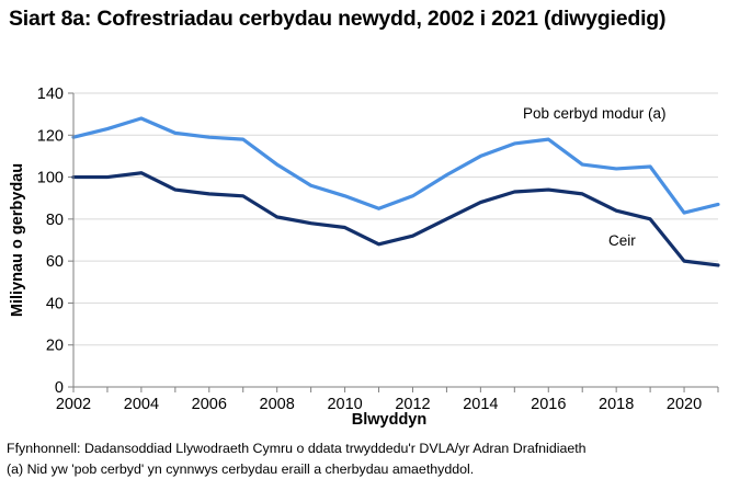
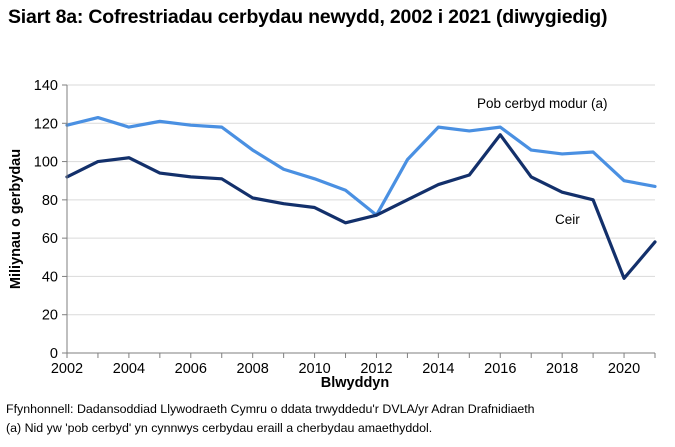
Ceir/2002: 100 -> 92
Pob cerbyd modur (a)/2004: 128 -> 118
Pob cerbyd modur (a)/2012: 91 -> 72
Pob cerbyd modur (a)/2014: 110 -> 118
Ceir/2016: 94 -> 114
Pob cerbyd modur (a)/2020: 83 -> 90
Ceir/2020: 60 -> 39
